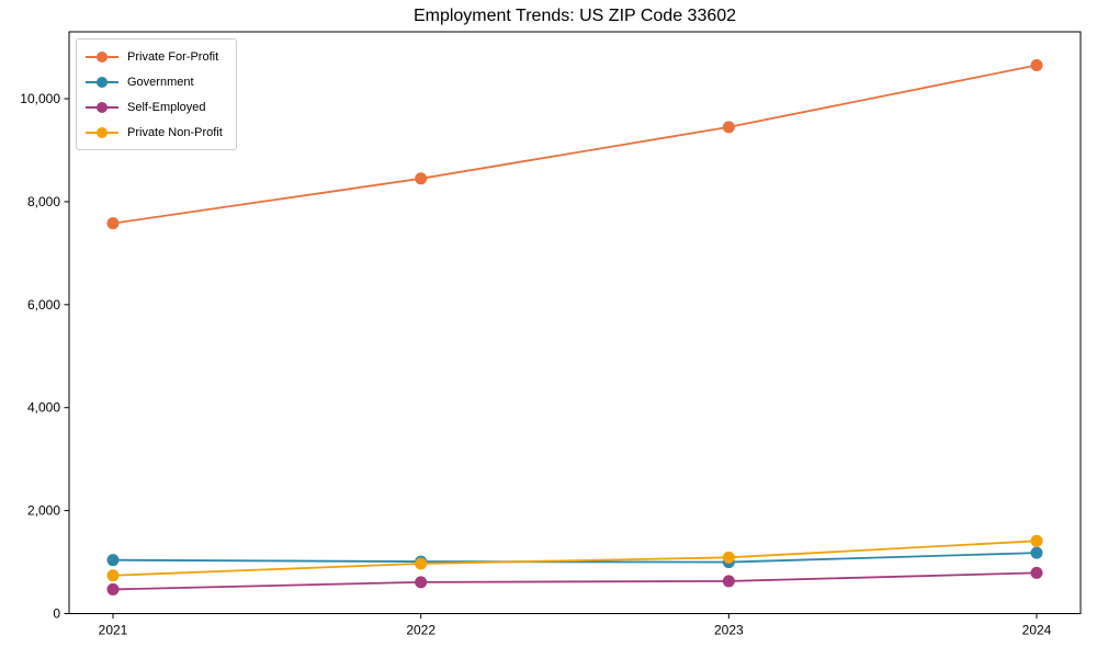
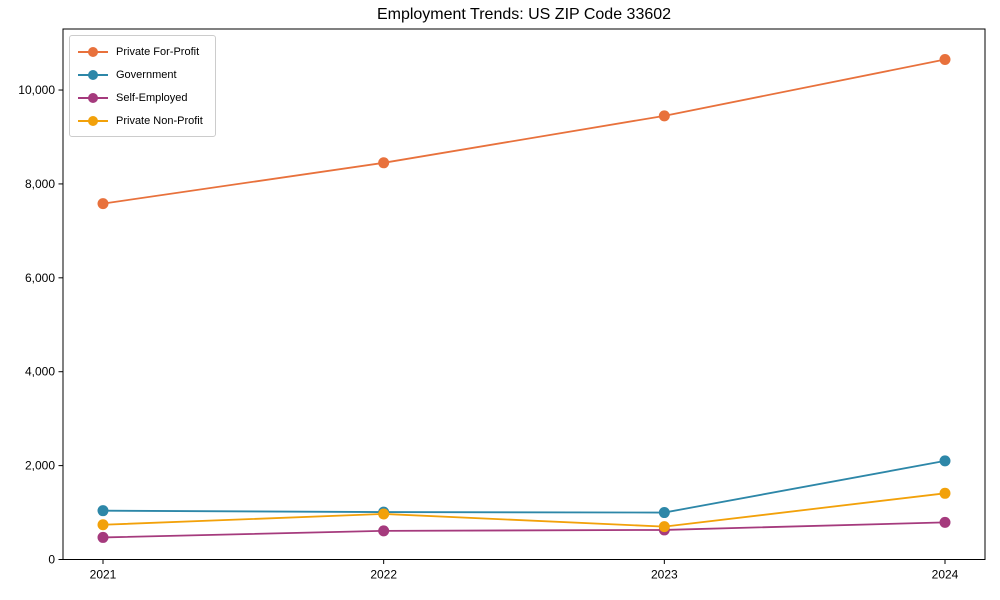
Private Non-Profit/2023: 1100 -> 700
Government/2024: 1200 -> 2100
